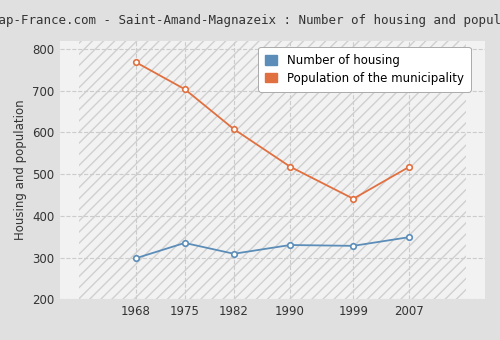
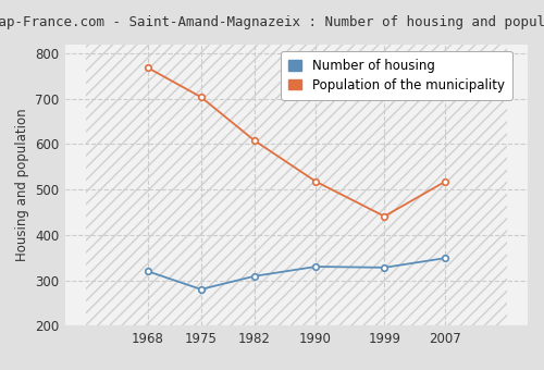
Number of housing/1968: 298 -> 320
Number of housing/1975: 335 -> 280
